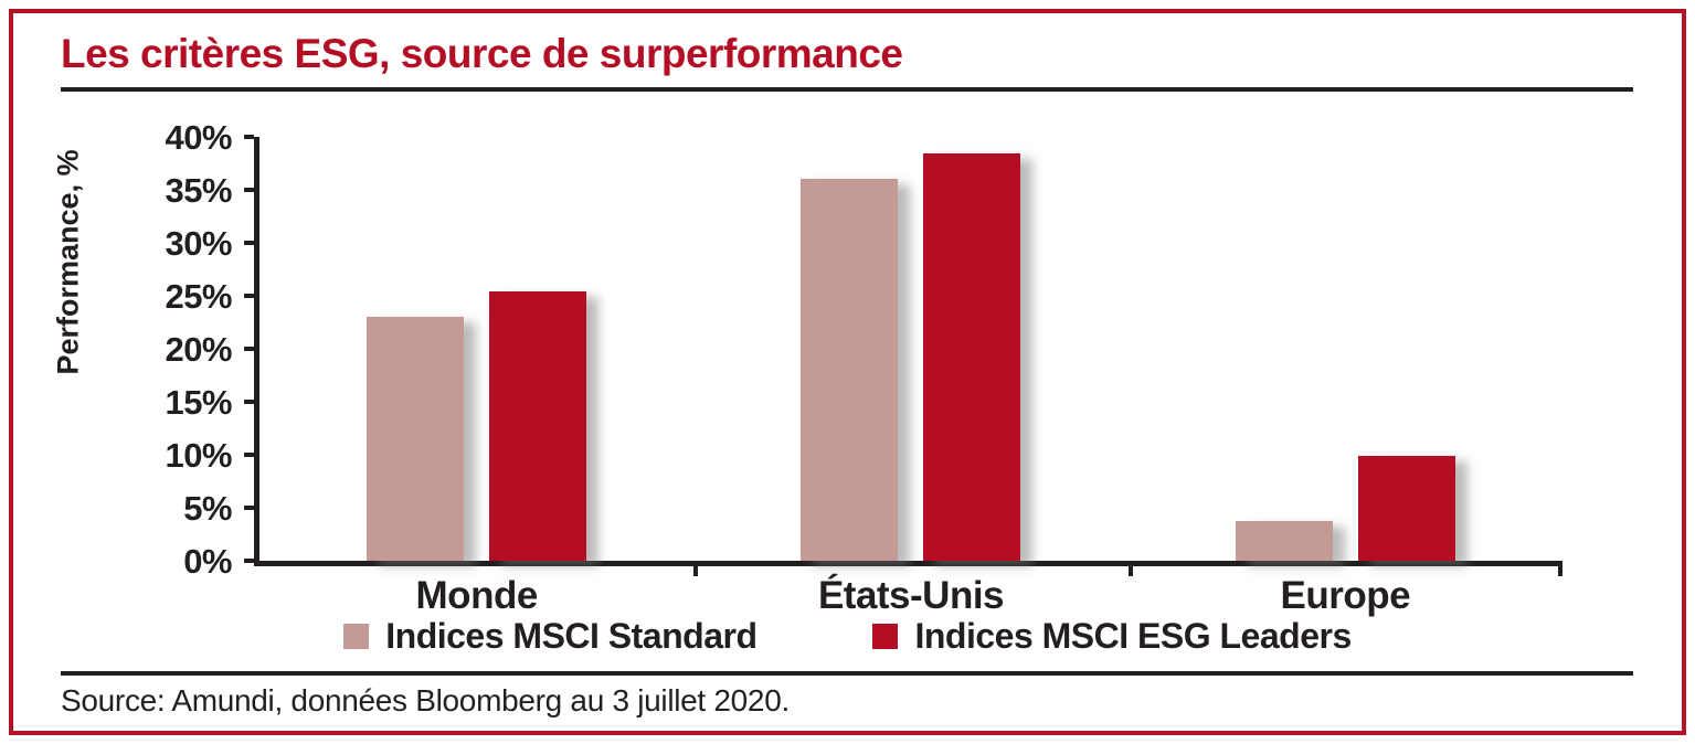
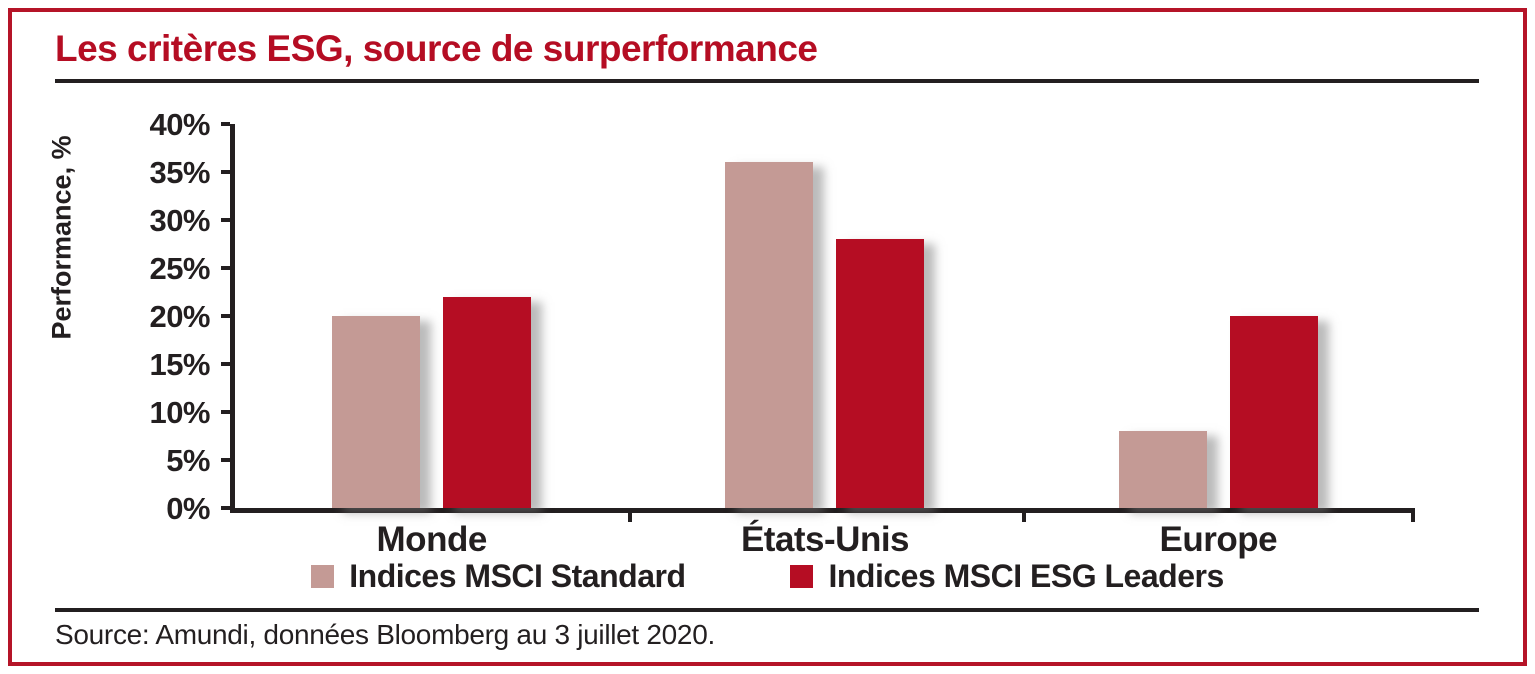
Indices MSCI Standard/Monde: 23% -> 20%
Indices MSCI ESG Leaders/Monde: 25% -> 22%
Indices MSCI ESG Leaders/États-Unis: 38% -> 28%
Indices MSCI Standard/Europe: 4% -> 8%
Indices MSCI ESG Leaders/Europe: 10% -> 20%
